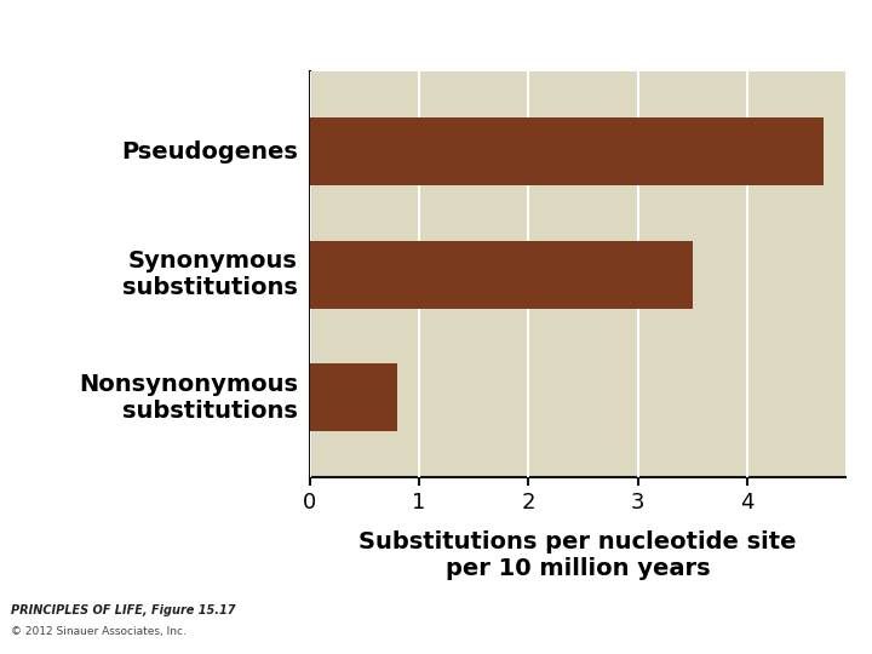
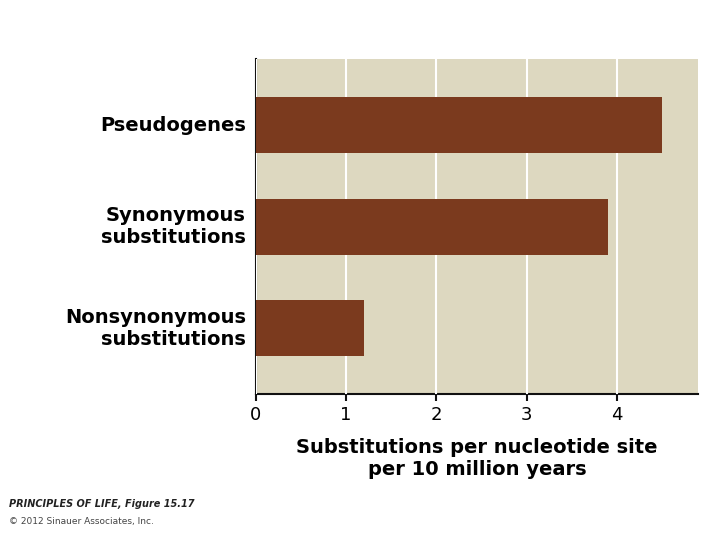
Pseudogenes: 4.7 -> 4.5
Synonymous substitutions: 3.5 -> 3.9
Nonsynonymous substitutions: 0.8 -> 1.2
